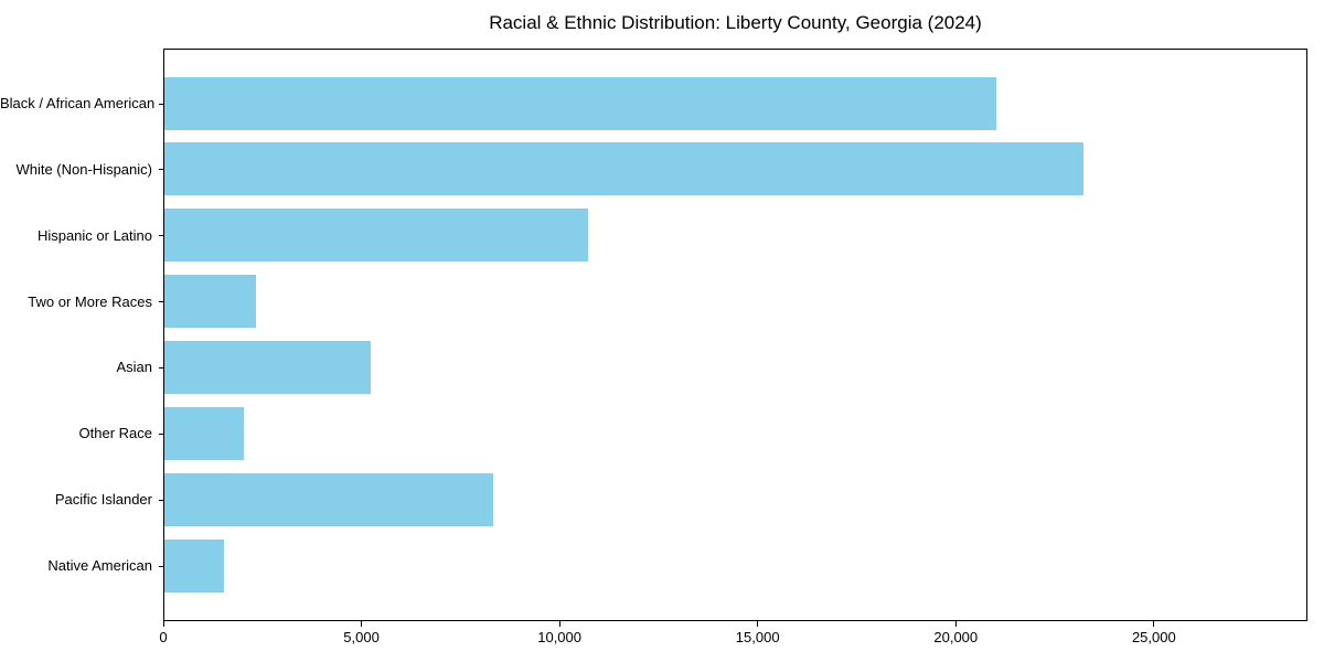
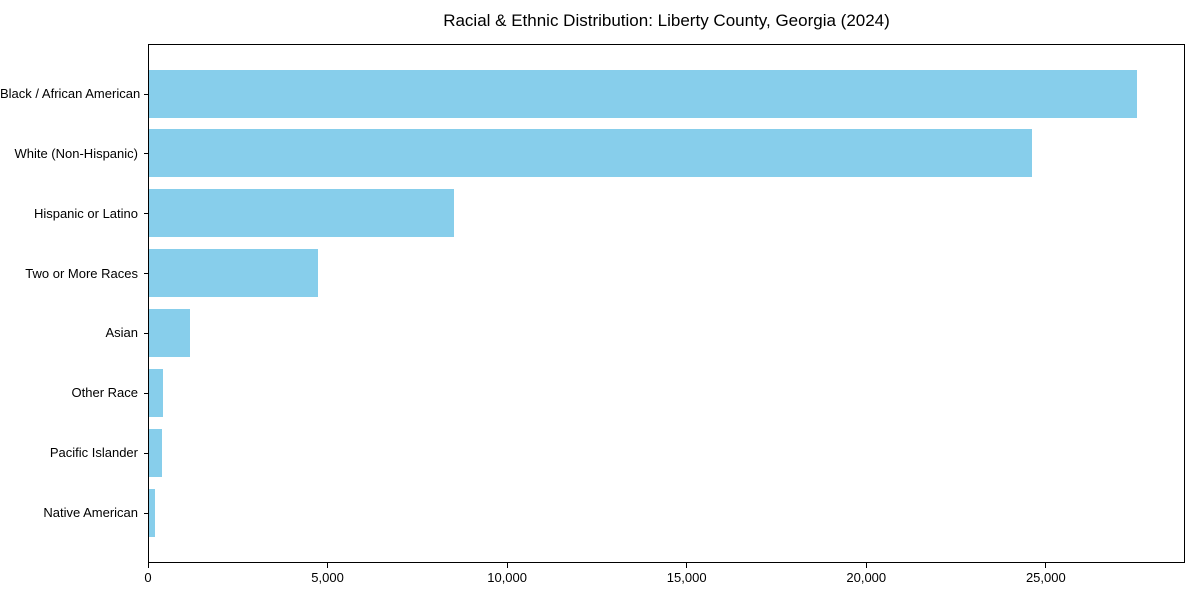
Black / African American: 21000 -> 27500
White (Non-Hispanic): 23200 -> 24600
Hispanic or Latino: 10700 -> 8500
Two or More Races: 2300 -> 4700
Asian: 5200 -> 1200
Other Race: 2000 -> 400
Pacific Islander: 8300 -> 400
Native American: 1500 -> 200
